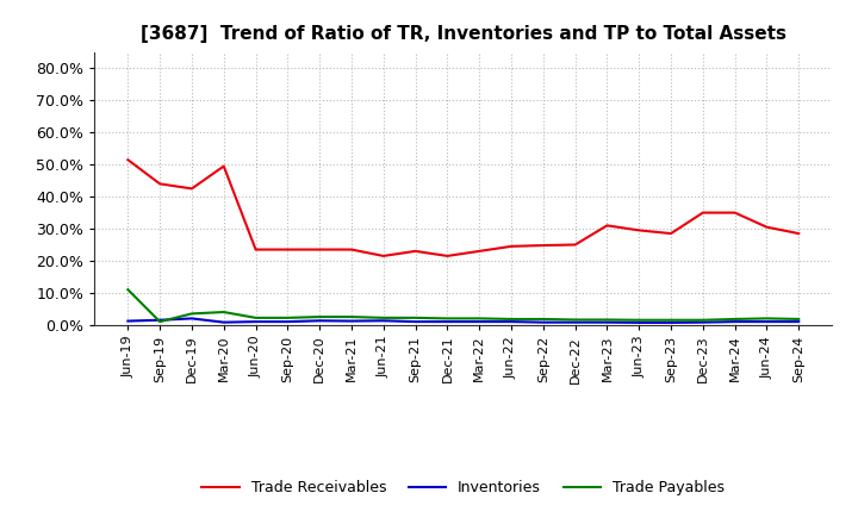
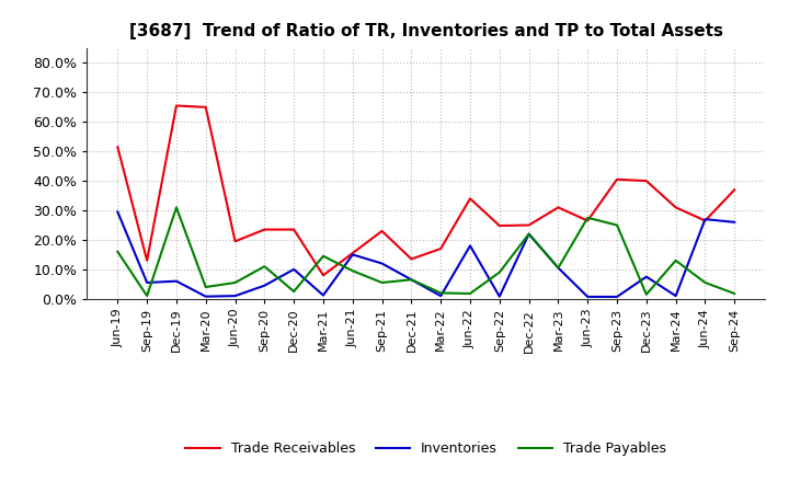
Inventories/Jun-19: 1.2% -> 29.5%
Trade Payables/Jun-19: 11.0% -> 16.0%
Trade Receivables/Sep-19: 44.0% -> 13.0%
Inventories/Sep-19: 1.5% -> 5.5%
Trade Receivables/Dec-19: 42.5% -> 65.5%
Inventories/Dec-19: 2.0% -> 6.0%
Trade Payables/Dec-19: 3.5% -> 31.0%
Trade Receivables/Mar-20: 49.5% -> 65.0%
Trade Receivables/Jun-20: 23.5% -> 19.5%
Trade Payables/Jun-20: 2.2% -> 5.5%
Inventories/Sep-20: 1.0% -> 4.5%
Trade Payables/Sep-20: 2.2% -> 11.0%
Inventories/Dec-20: 1.3% -> 10.0%
Trade Receivables/Mar-21: 23.5% -> 8.0%
Trade Payables/Mar-21: 2.5% -> 14.5%
Trade Receivables/Jun-21: 21.5% -> 15.5%
Inventories/Jun-21: 1.3% -> 15.0%
Trade Payables/Jun-21: 2.2% -> 9.5%
Inventories/Sep-21: 1.0% -> 12.0%
Trade Payables/Sep-21: 2.2% -> 5.5%
Trade Receivables/Dec-21: 21.5% -> 13.5%
Inventories/Dec-21: 1.0% -> 6.5%
Trade Payables/Dec-21: 2.0% -> 6.5%
Trade Receivables/Mar-22: 23.0% -> 17.0%
Trade Receivables/Jun-22: 24.5% -> 34.0%
Inventories/Jun-22: 1.0% -> 18.0%
Trade Payables/Sep-22: 1.8% -> 9.0%
Inventories/Dec-22: 0.8% -> 22.0%
Trade Payables/Dec-22: 1.6% -> 22.0%
Inventories/Mar-23: 0.8% -> 10.5%
Trade Payables/Mar-23: 1.6% -> 10.5%
Trade Receivables/Jun-23: 29.5% -> 26.5%
Trade Payables/Jun-23: 1.5% -> 27.5%
Trade Receivables/Sep-23: 28.5% -> 40.5%
Trade Payables/Sep-23: 1.5% -> 25.0%
Trade Receivables/Dec-23: 35.0% -> 40.0%
Inventories/Dec-23: 0.8% -> 7.5%
Trade Receivables/Mar-24: 35.0% -> 31.0%
Trade Payables/Mar-24: 1.8% -> 13.0%
Trade Receivables/Jun-24: 30.5% -> 26.5%
Inventories/Jun-24: 1.0% -> 27.0%
Trade Payables/Jun-24: 2.0% -> 5.5%
Trade Receivables/Sep-24: 28.5% -> 37.0%
Inventories/Sep-24: 1.0% -> 26.0%
